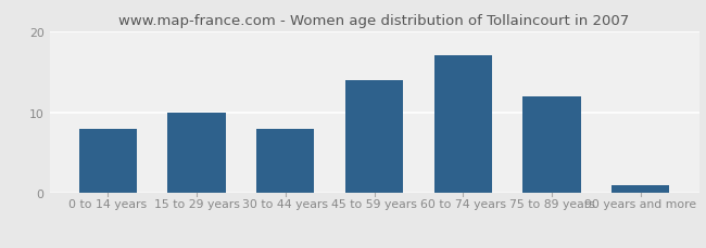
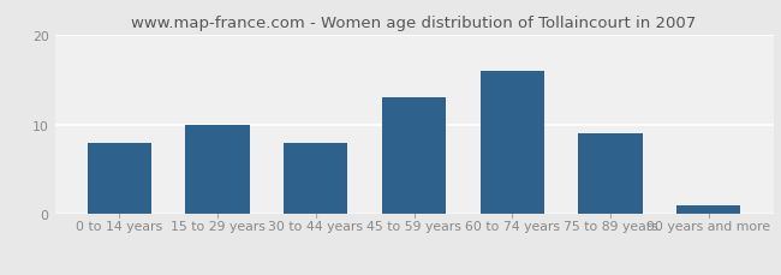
45 to 59 years: 14 -> 13
60 to 74 years: 17 -> 16
75 to 89 years: 12 -> 9
